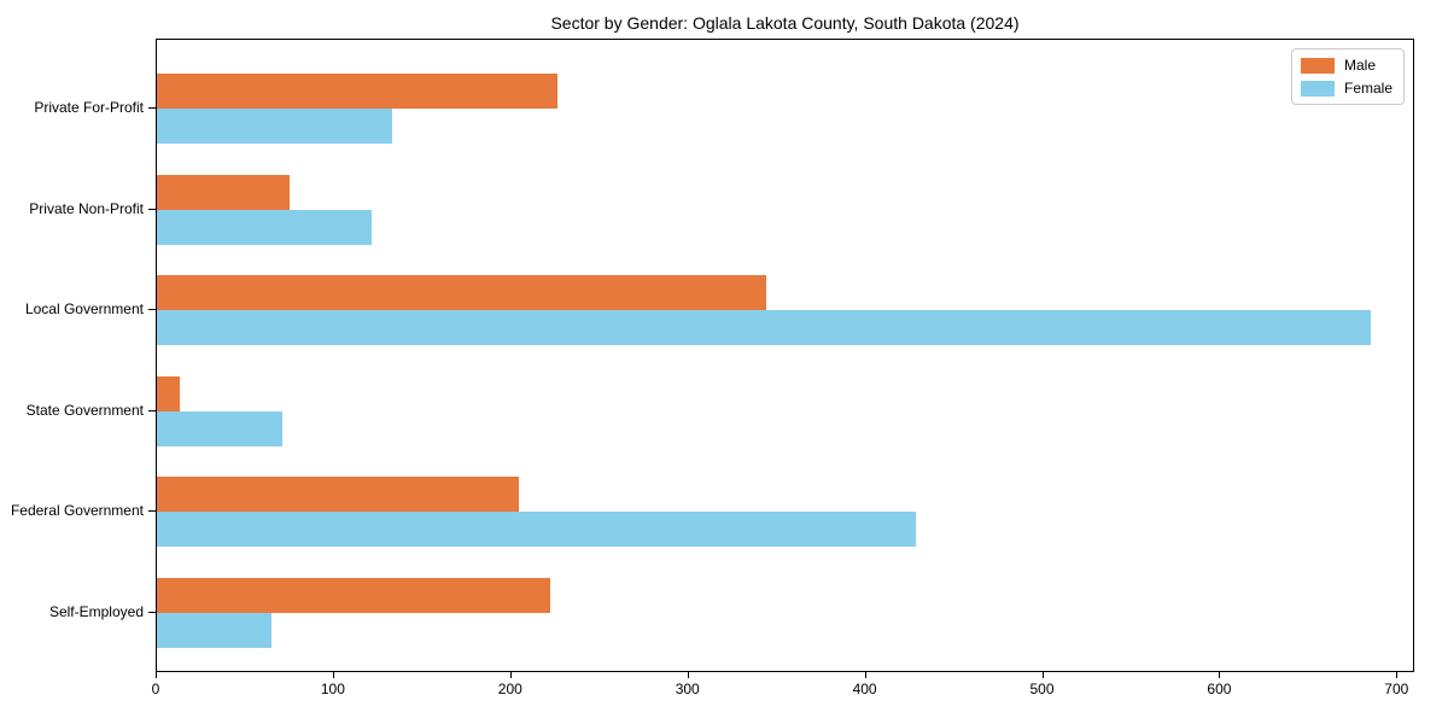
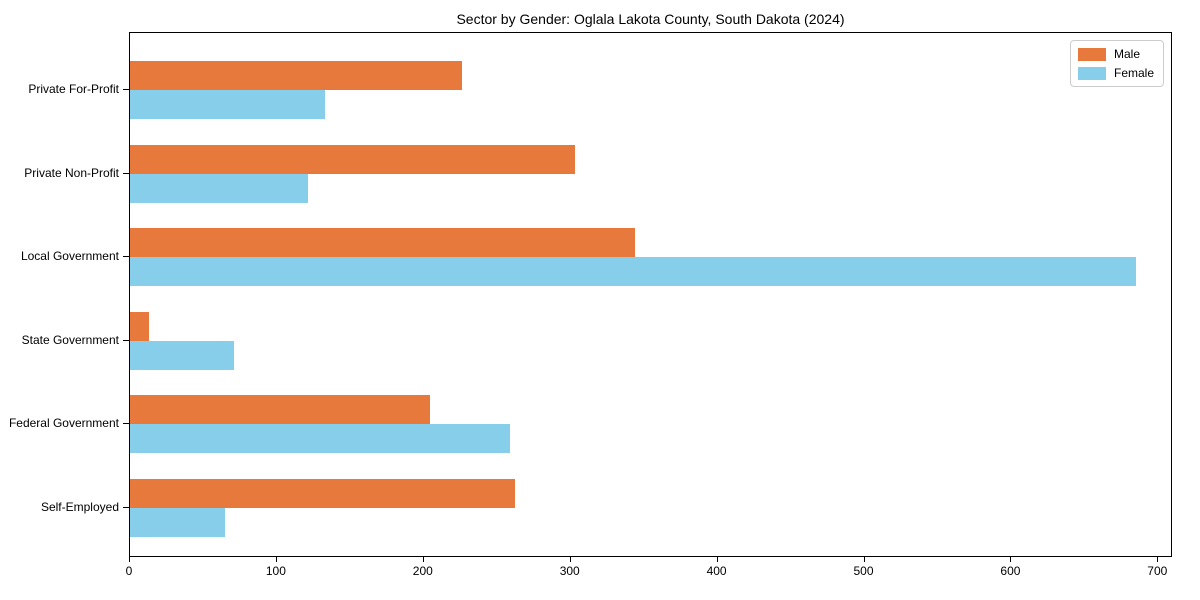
Male/Private Non-Profit: 75 -> 303
Female/Federal Government: 428 -> 259
Male/Self-Employed: 222 -> 262
